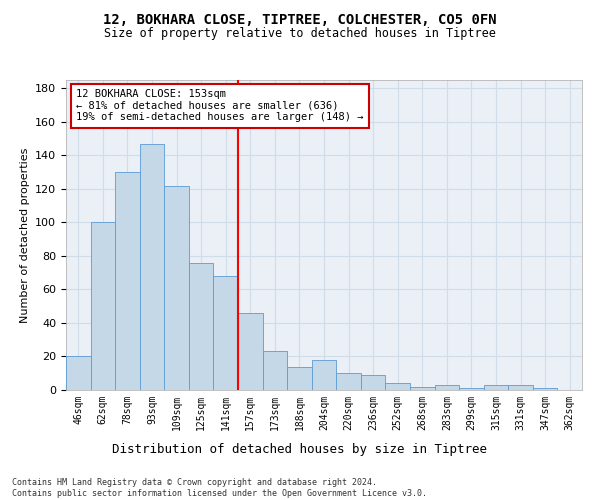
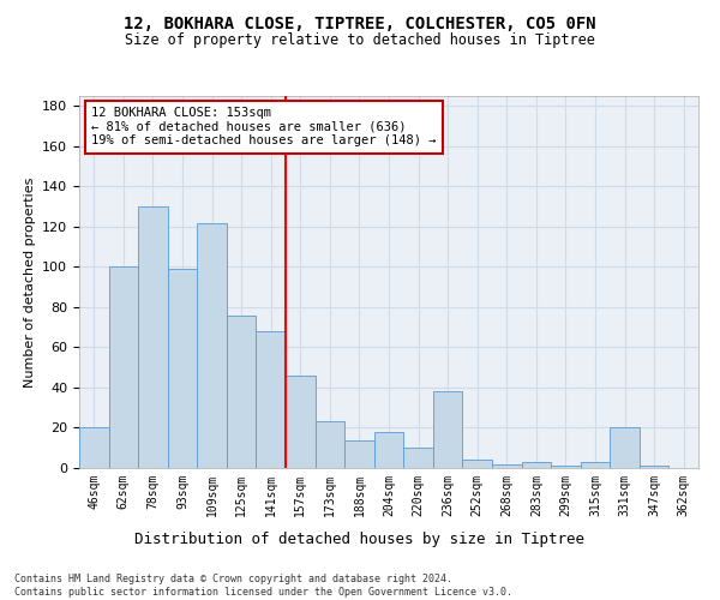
93sqm: 147 -> 99
236sqm: 9 -> 38
331sqm: 3 -> 20
